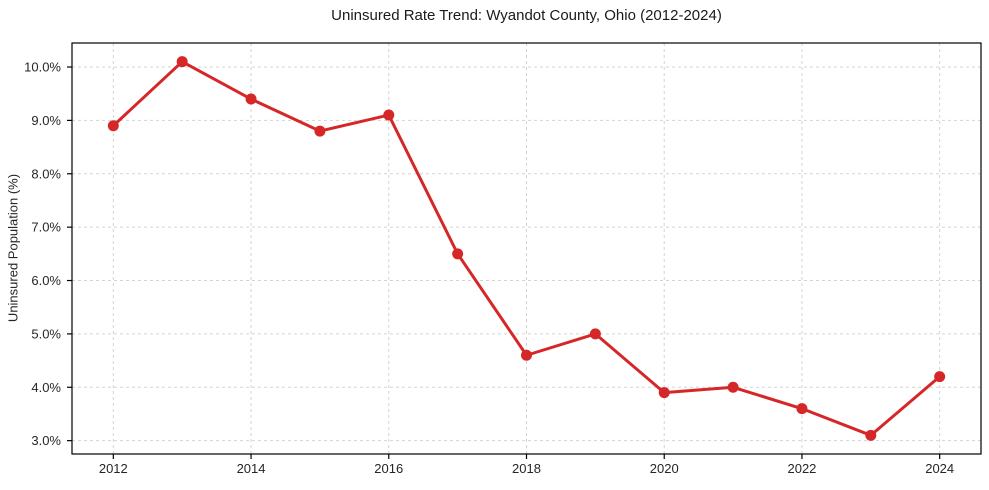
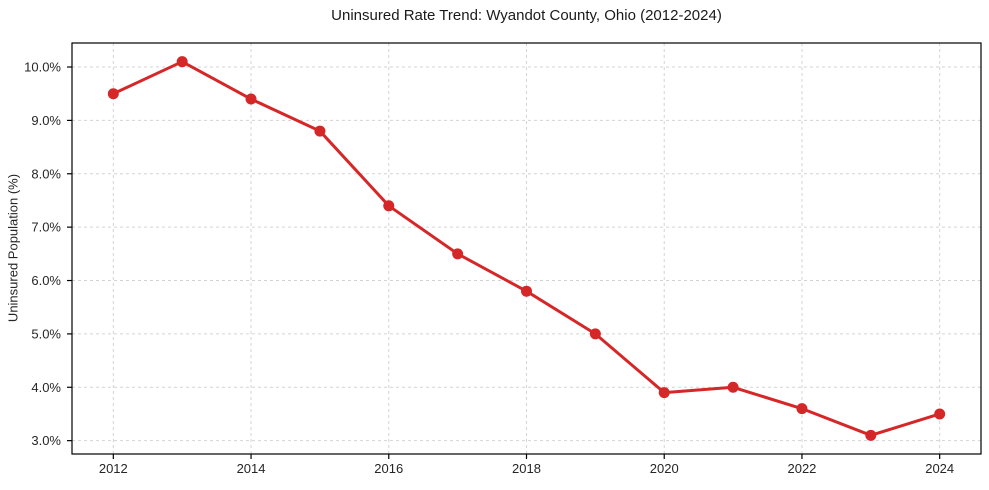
2012: 8.9% -> 9.5%
2016: 9.1% -> 7.4%
2018: 4.6% -> 5.8%
2024: 4.2% -> 3.5%
